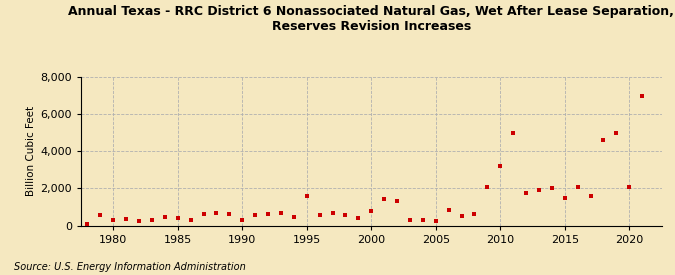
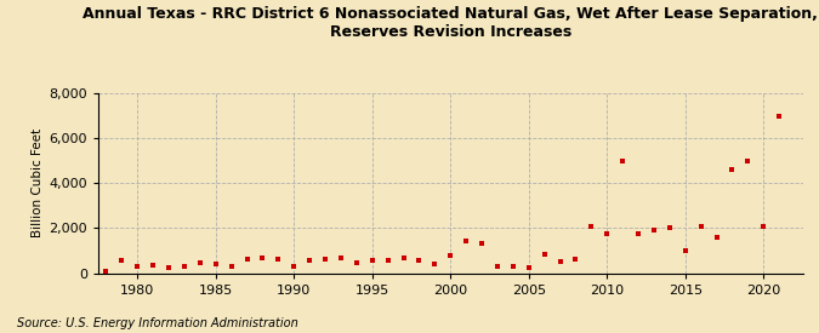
1995: 1,600 -> 600
2010: 3,200 -> 1,800
2015: 1,500 -> 1,000
